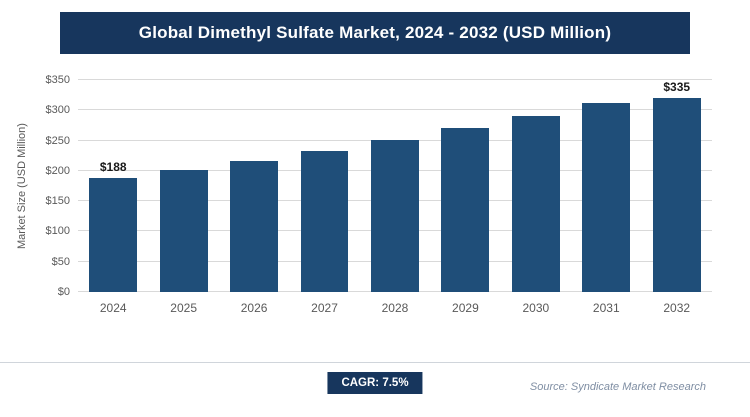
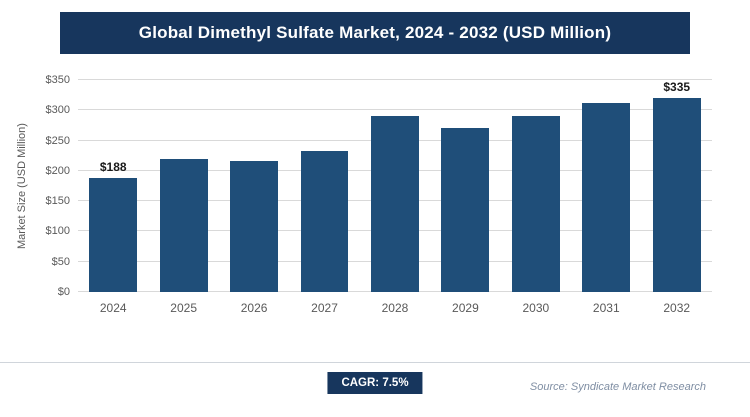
2025: $200 -> $220
2028: $250 -> $290
